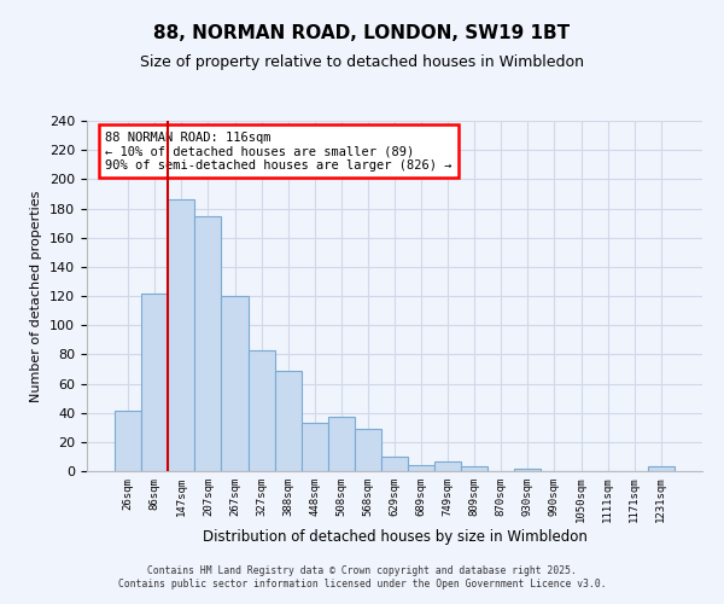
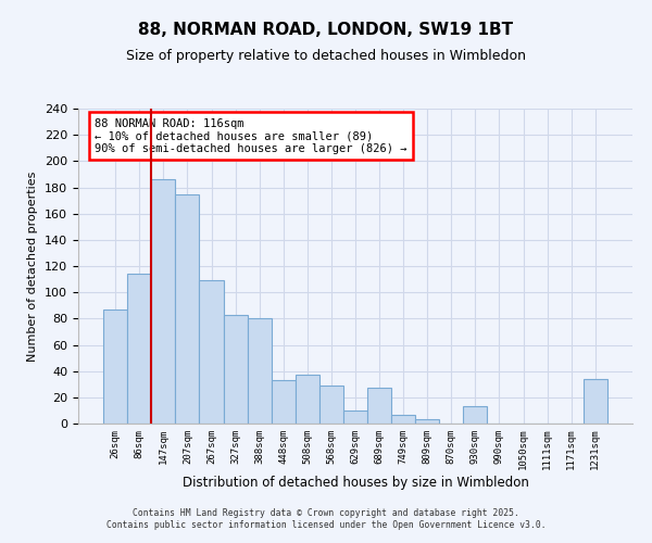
26sqm: 41 -> 87
86sqm: 122 -> 114
267sqm: 120 -> 109
388sqm: 69 -> 80
689sqm: 4 -> 27
930sqm: 2 -> 13
1231sqm: 3 -> 34
